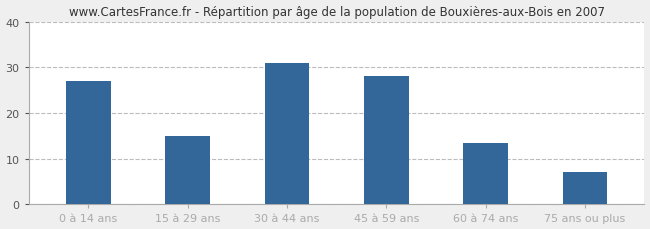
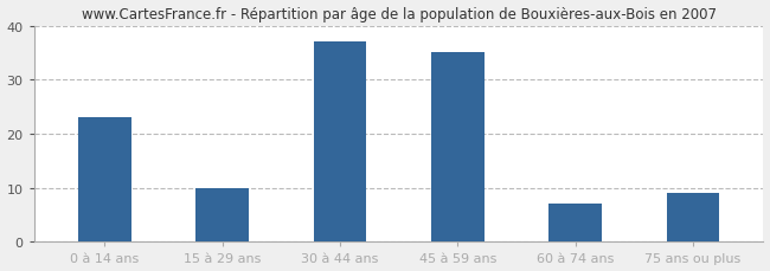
0 à 14 ans: 27.0 -> 23.0
15 à 29 ans: 15.0 -> 10.0
30 à 44 ans: 31.0 -> 37.0
45 à 59 ans: 28.0 -> 35.0
60 à 74 ans: 13.5 -> 7.0
75 ans ou plus: 7.0 -> 9.0
